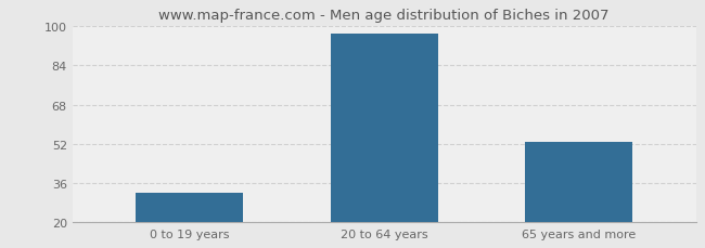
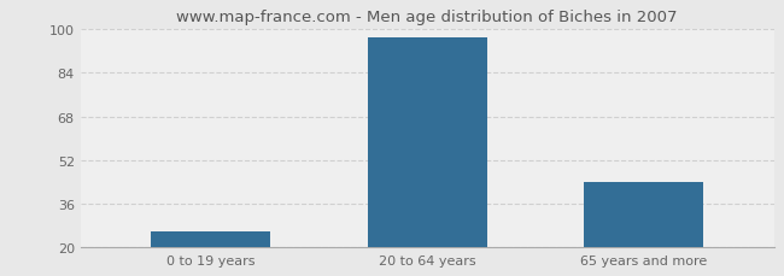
0 to 19 years: 32 -> 26
65 years and more: 53 -> 44
